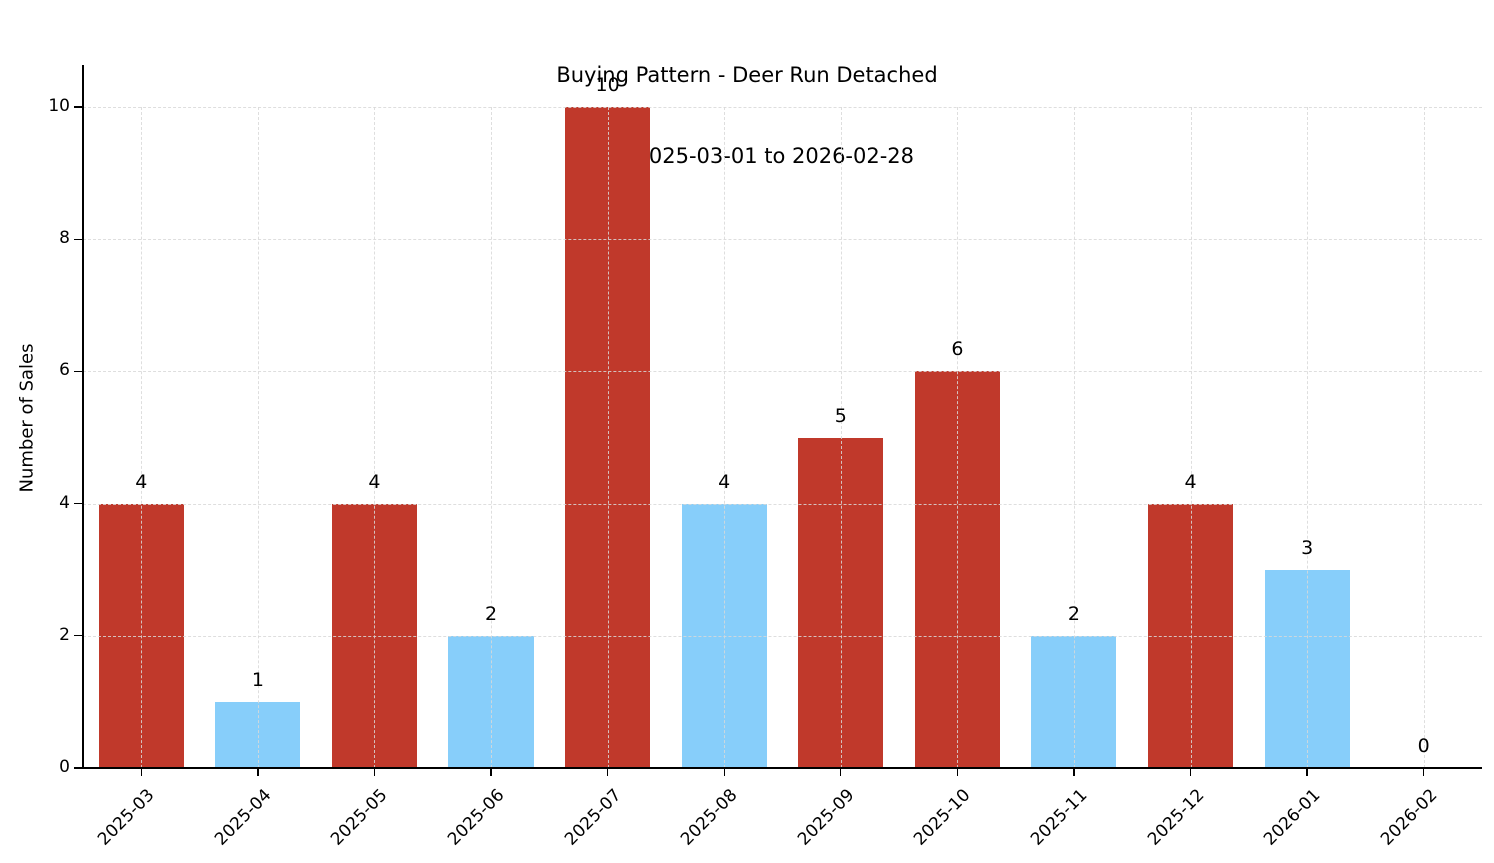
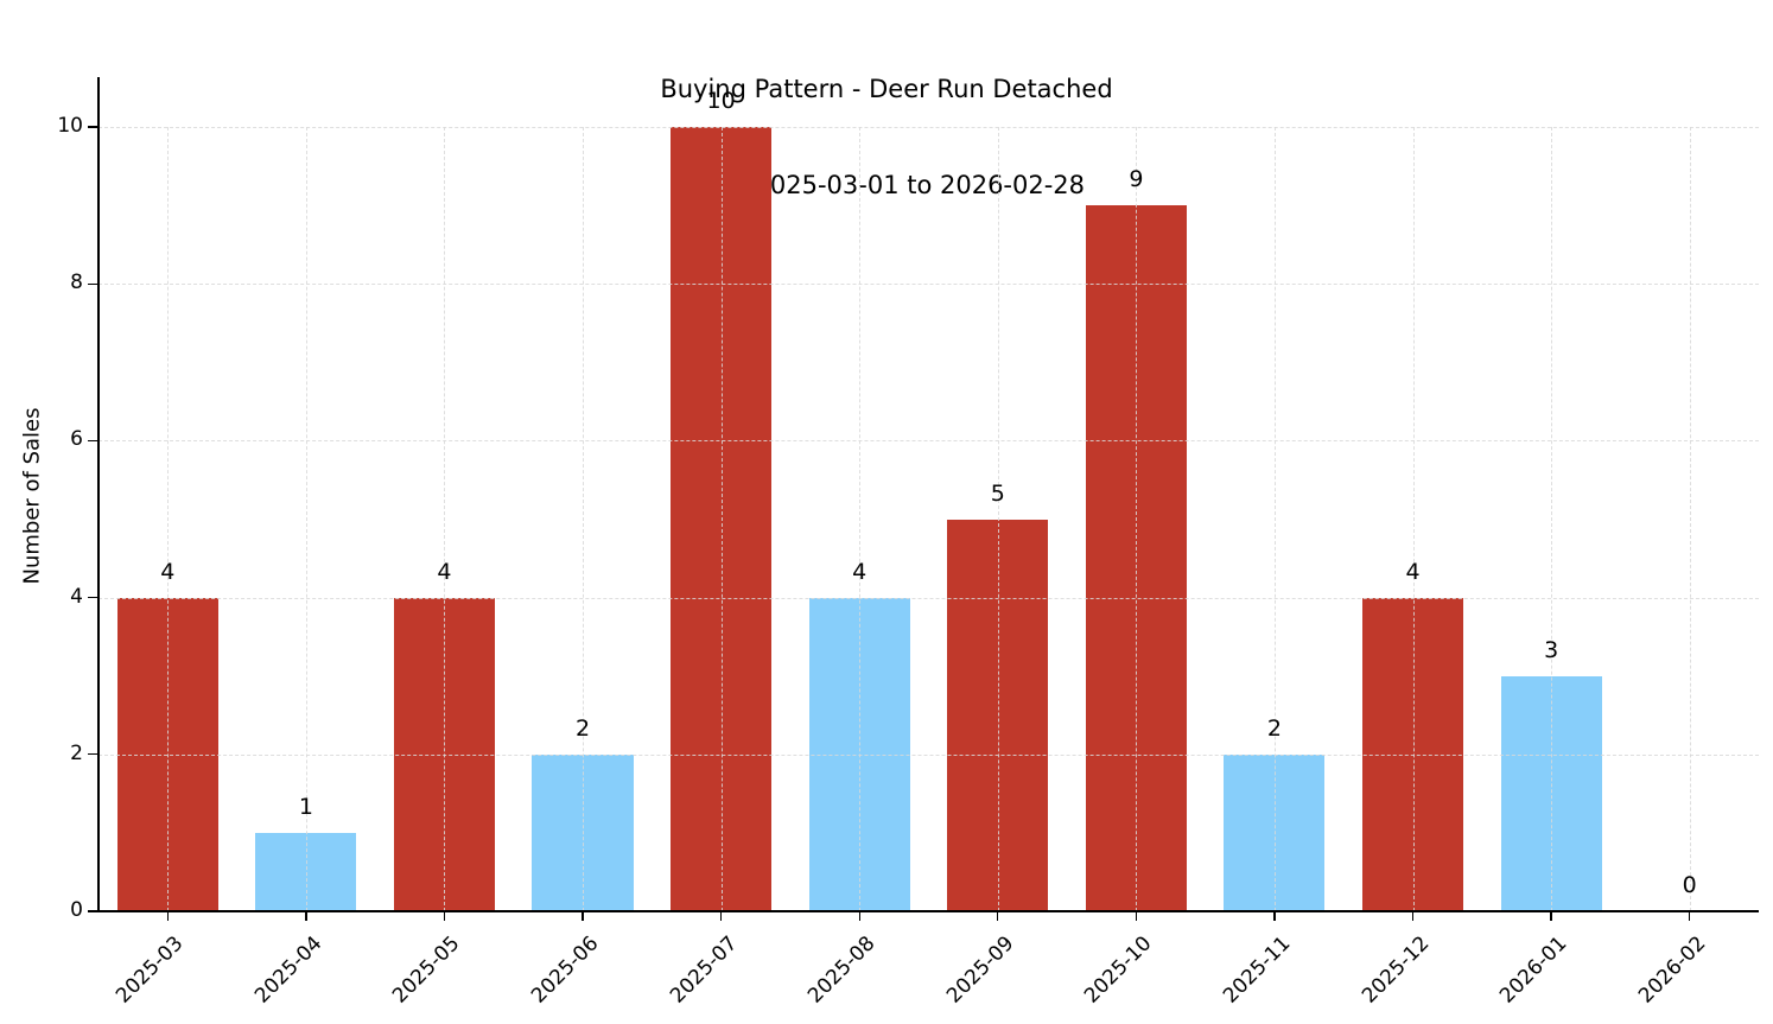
2025-10: 6 -> 9
